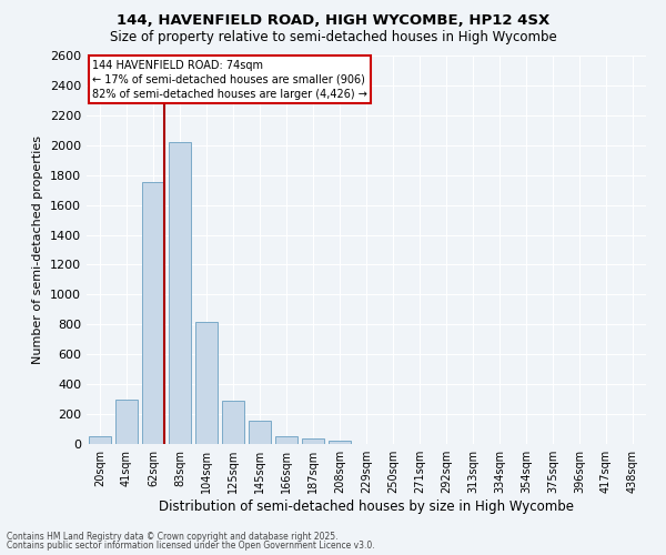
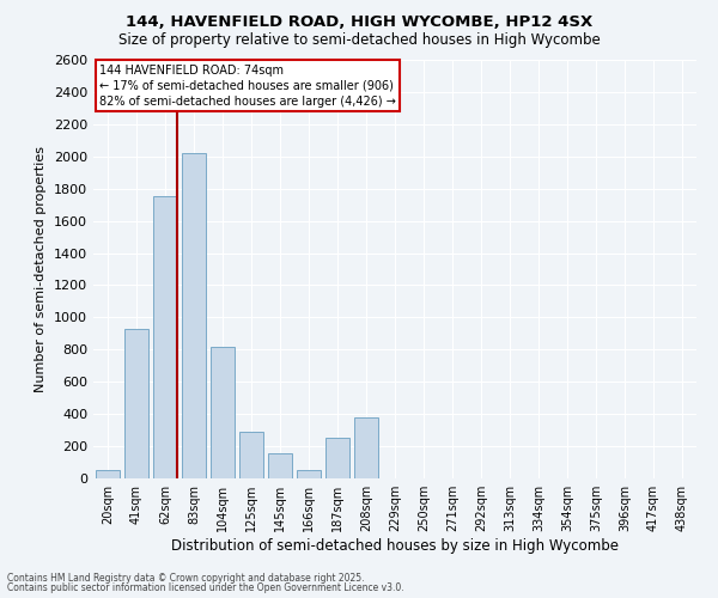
41sqm: 300 -> 930
187sqm: 40 -> 250
208sqm: 20 -> 380
